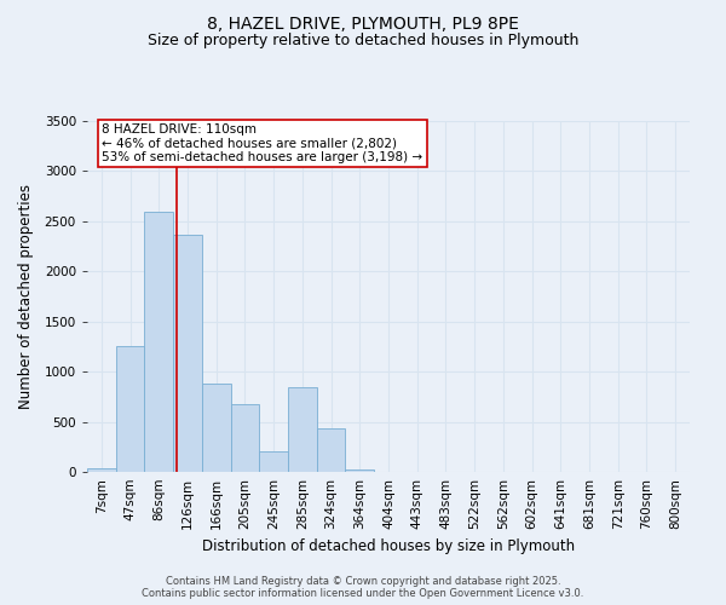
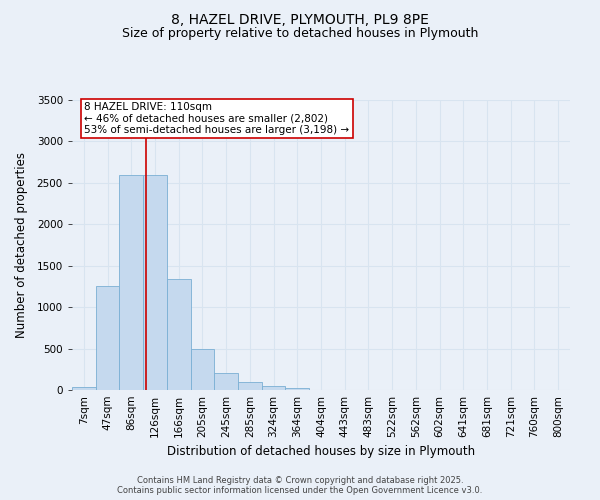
126sqm: 2360 -> 2600
166sqm: 880 -> 1340
205sqm: 680 -> 500
285sqm: 840 -> 100
324sqm: 440 -> 50
